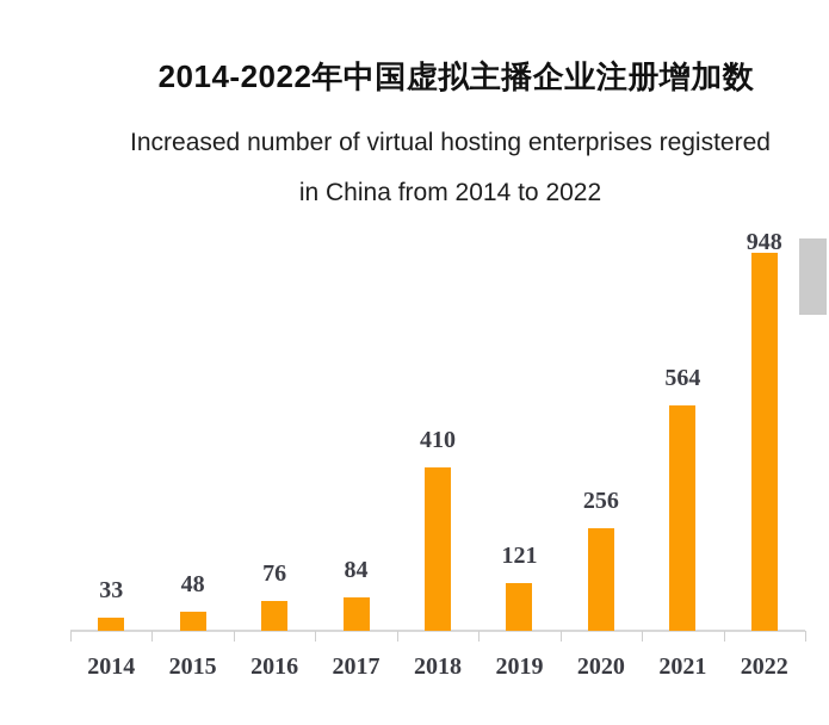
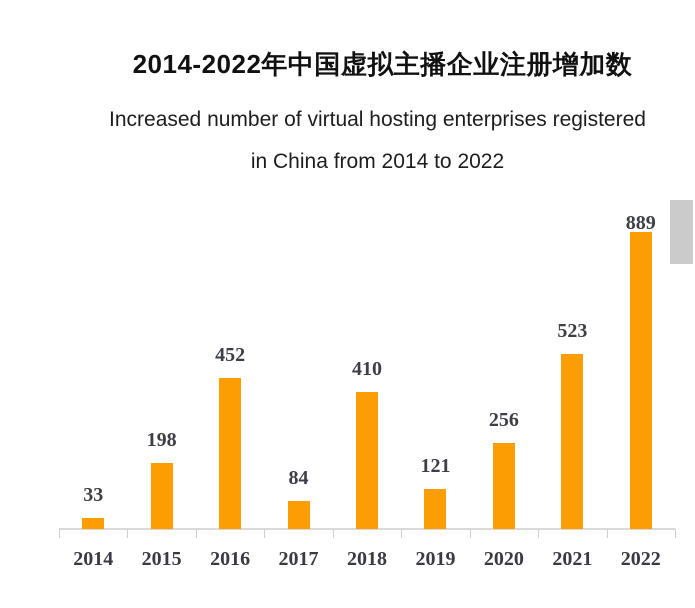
2015: 48 -> 198
2016: 76 -> 452
2021: 564 -> 523
2022: 948 -> 889
